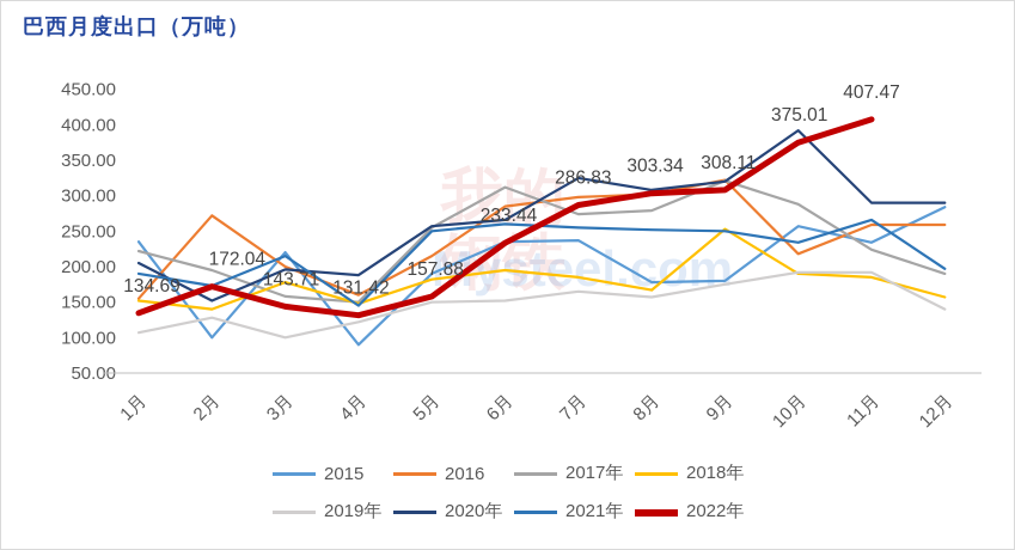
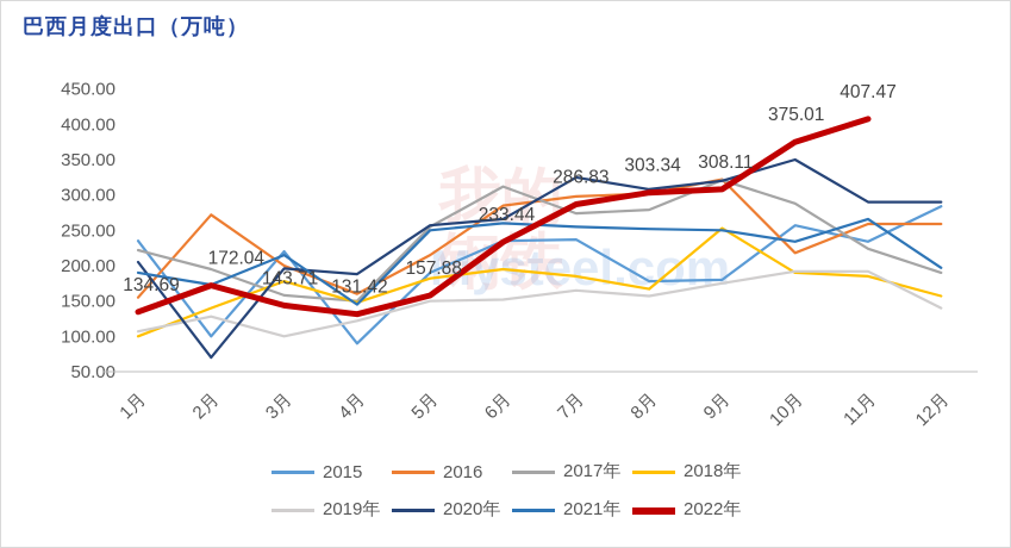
2018年/1月: 150 -> 100
2020年/2月: 150 -> 70
2020年/10月: 390 -> 350
